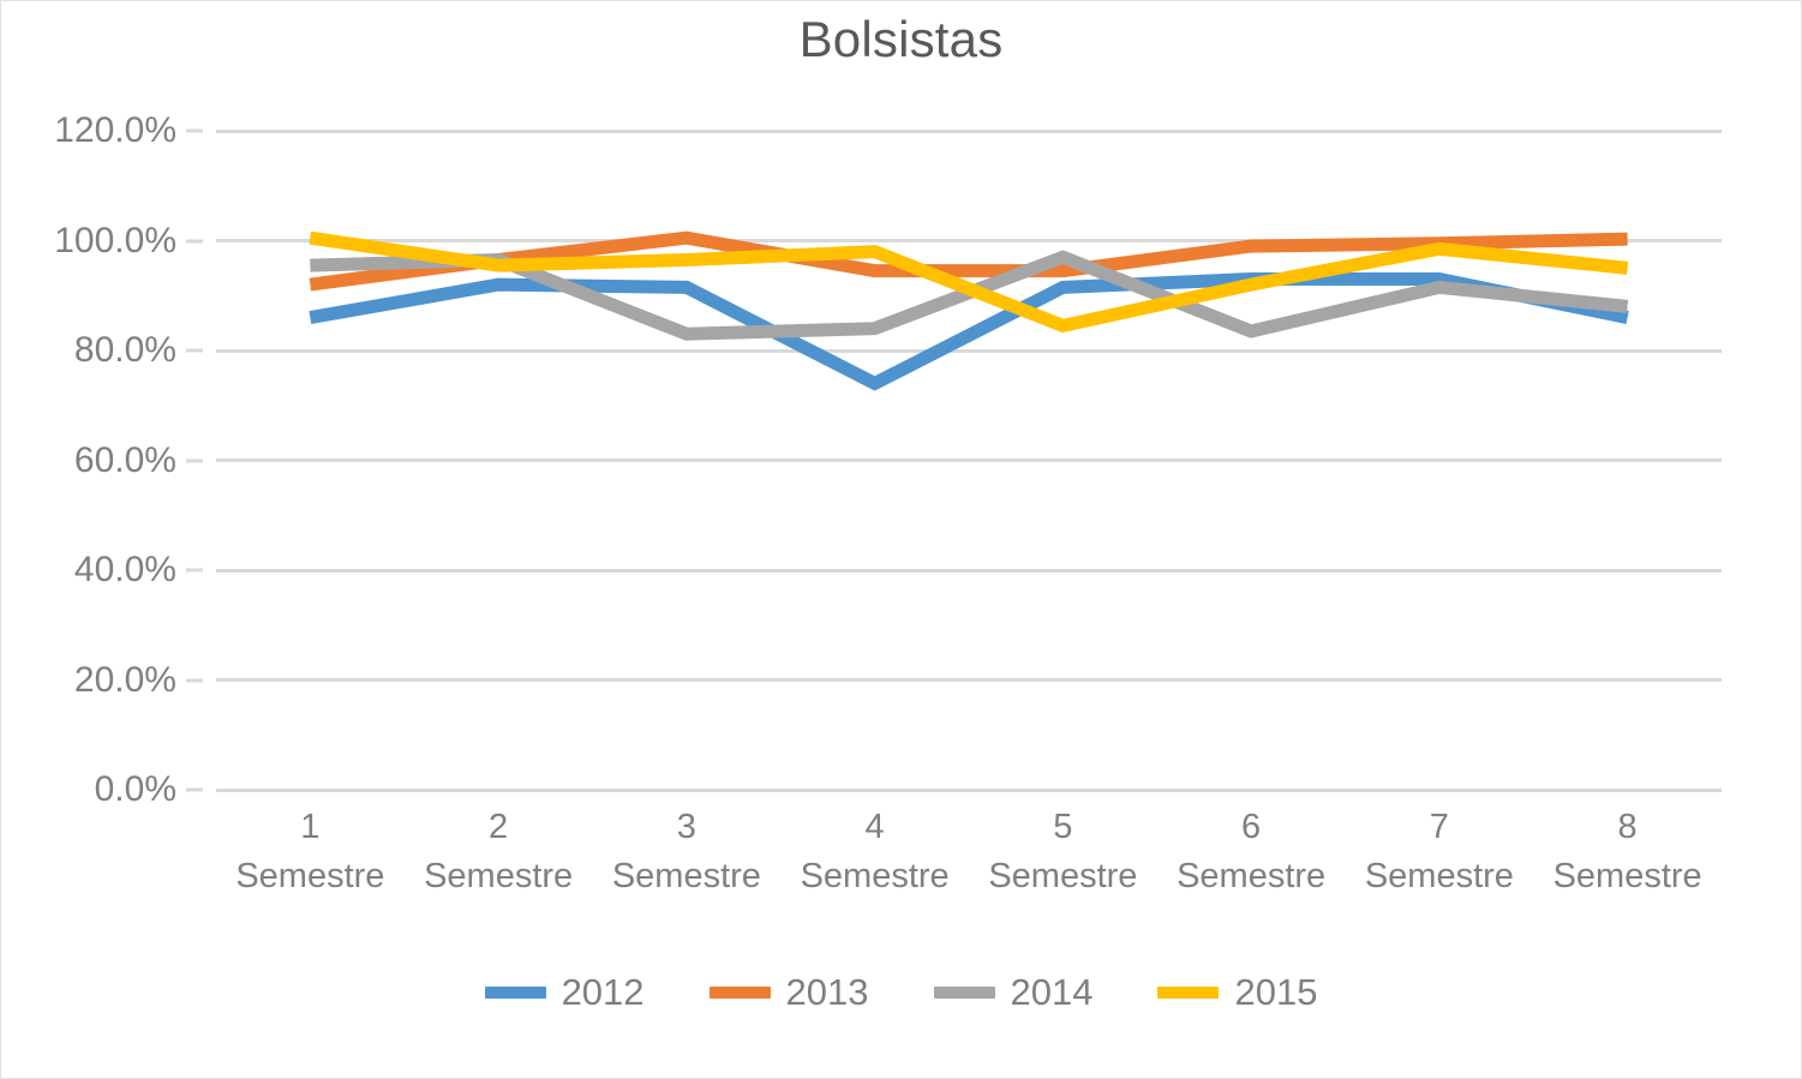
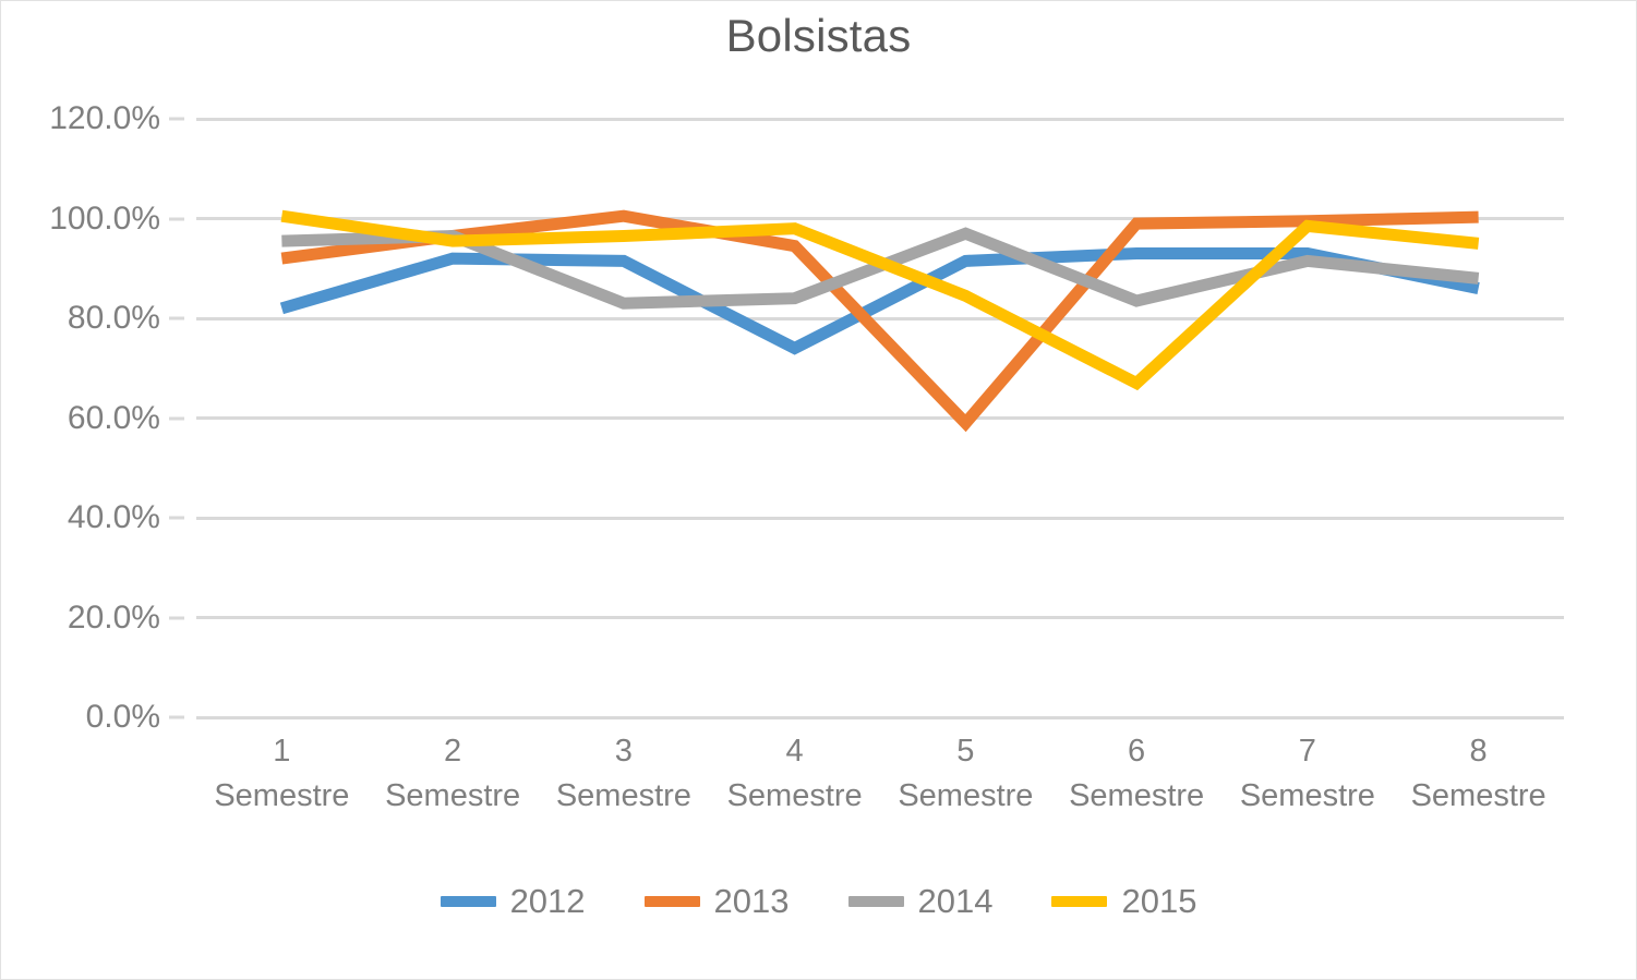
2012/1 Semestre: 86% -> 82%
2013/5 Semestre: 94% -> 59%
2015/6 Semestre: 92% -> 67%
